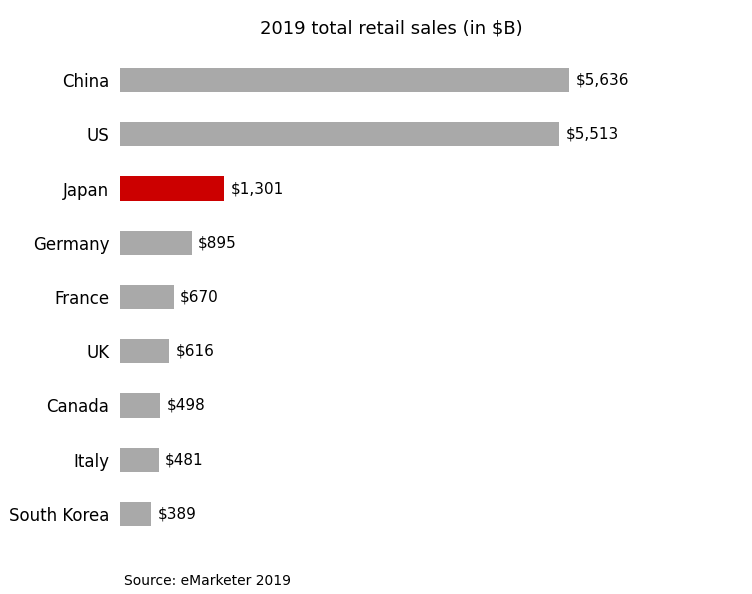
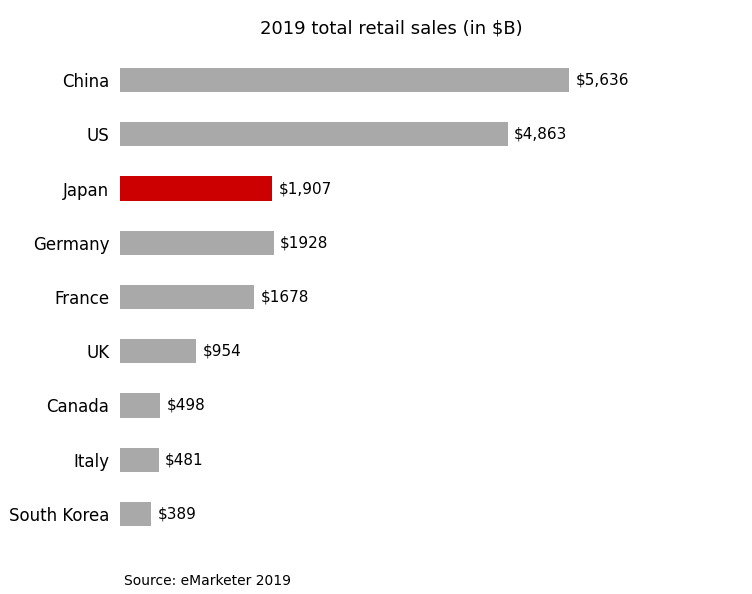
US: $5,513 -> $4,863
Japan: $1,301 -> $1,907
Germany: $895 -> $1928
France: $670 -> $1678
UK: $616 -> $954
